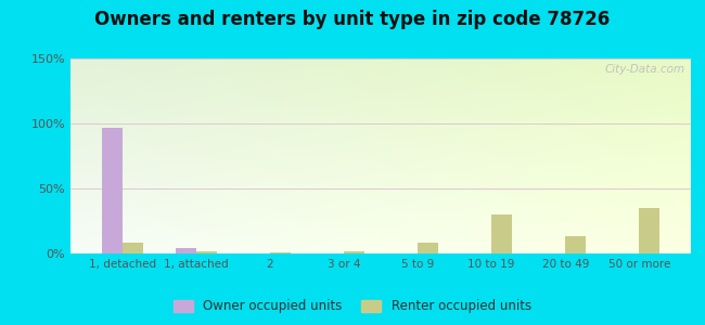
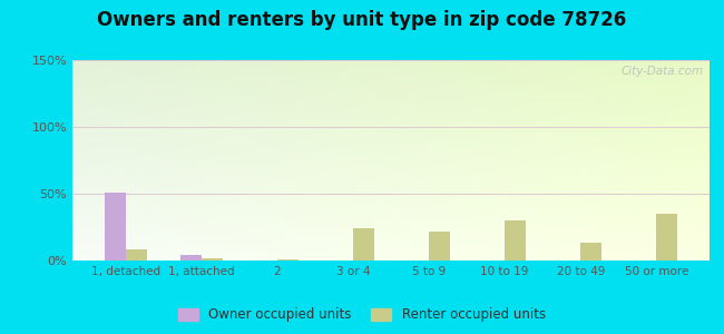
Owner occupied units/1, detached: 97% -> 51%
Renter occupied units/3 or 4: 2% -> 24%
Renter occupied units/5 to 9: 8% -> 22%
